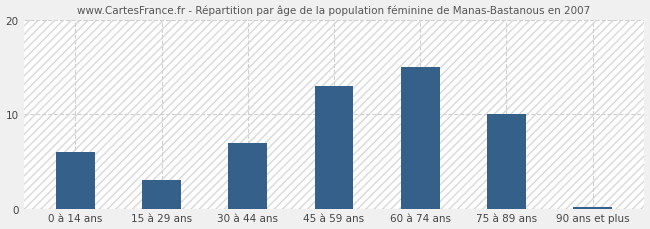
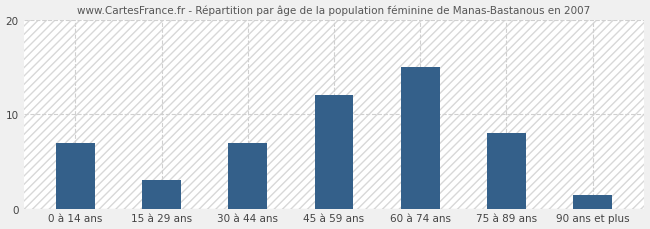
0 à 14 ans: 6.0 -> 7.0
45 à 59 ans: 13.0 -> 12.0
75 à 89 ans: 10.0 -> 8.0
90 ans et plus: 0.2 -> 1.4
